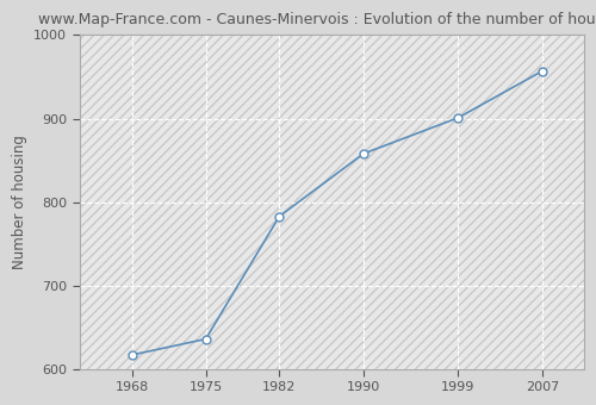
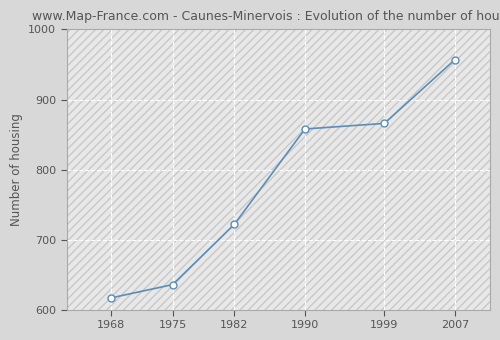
1982: 783 -> 722
1999: 901 -> 866
